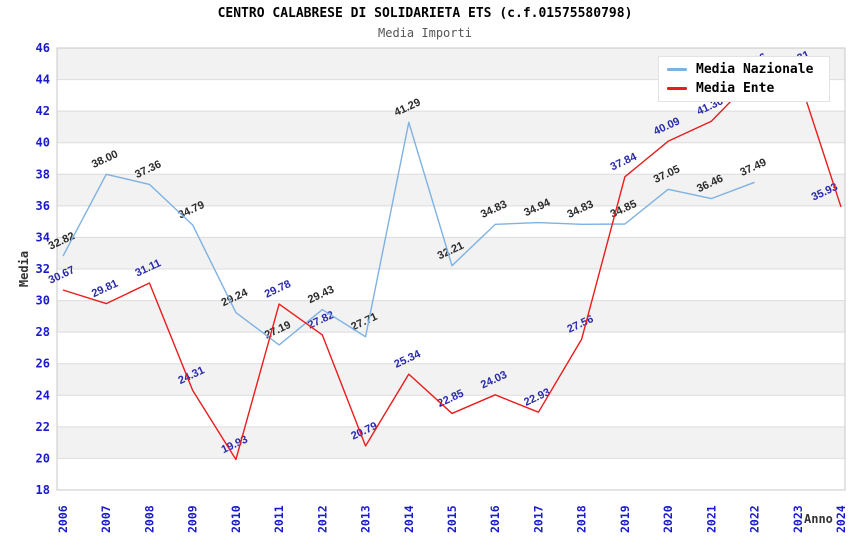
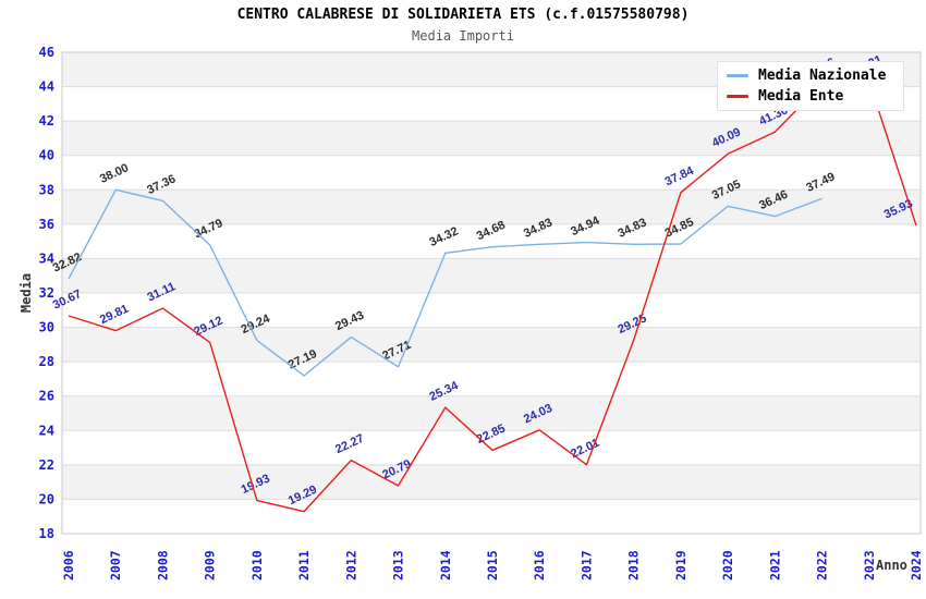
Media Ente/2009: 24.31 -> 29.12
Media Ente/2011: 29.78 -> 19.29
Media Ente/2012: 27.82 -> 22.27
Media Nazionale/2014: 41.29 -> 34.32
Media Nazionale/2015: 32.21 -> 34.68
Media Ente/2017: 22.93 -> 22.01
Media Ente/2018: 27.56 -> 29.25
